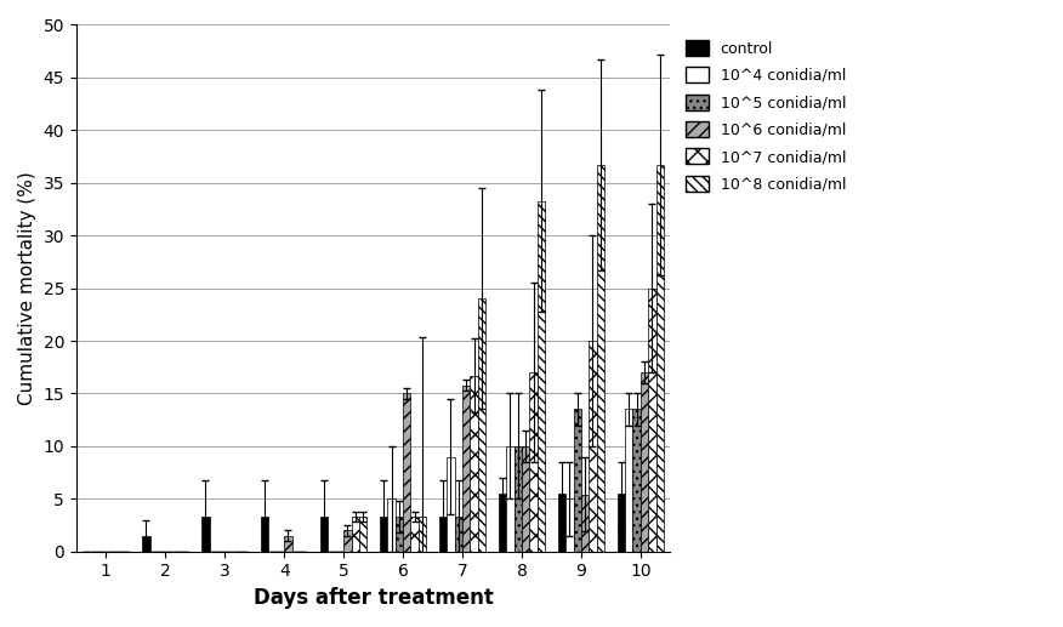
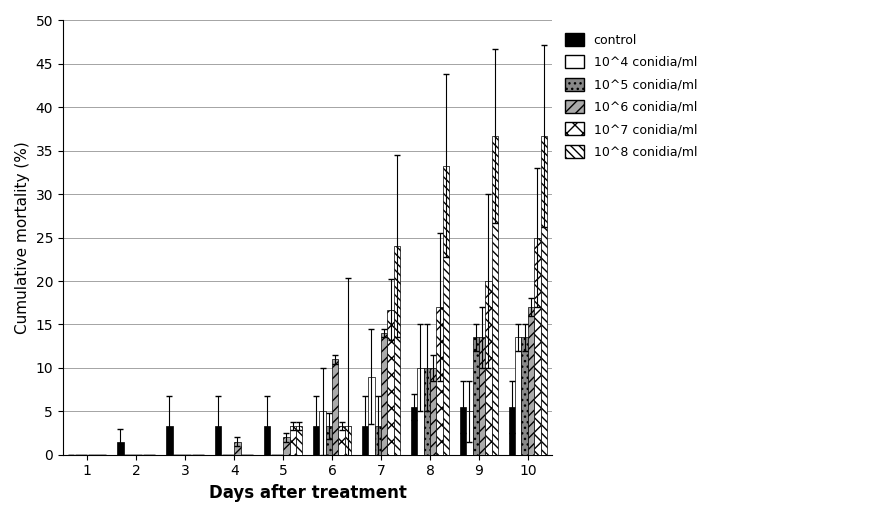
10^6 conidia/ml/6: 15.0 -> 11.0
10^6 conidia/ml/7: 15.8 -> 14.0
10^6 conidia/ml/9: 5.4 -> 13.5
